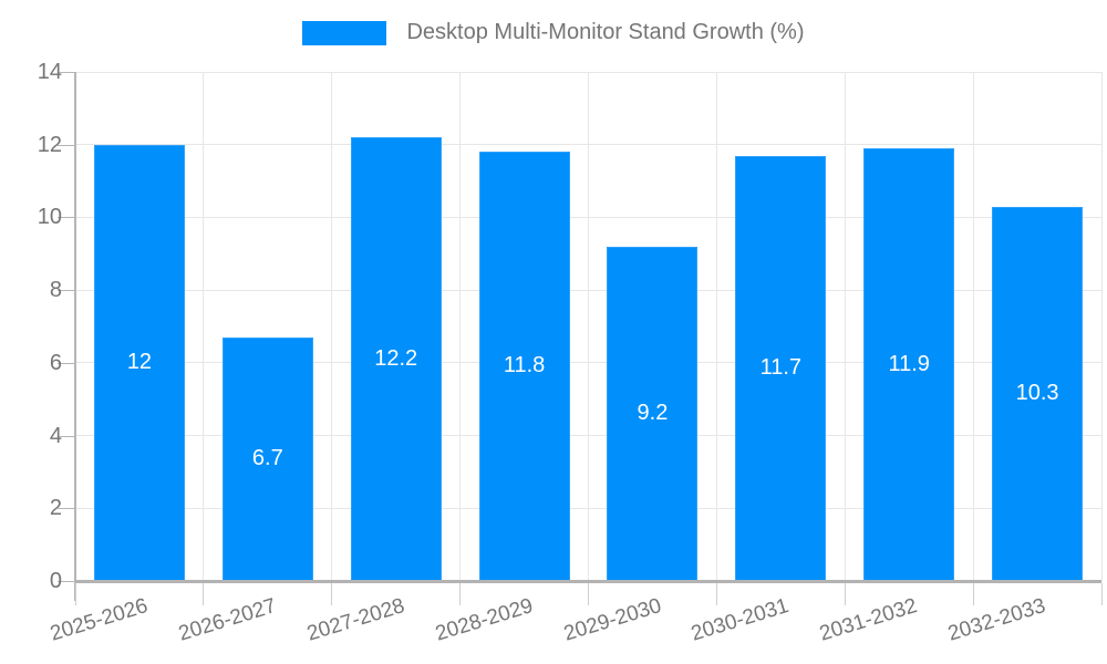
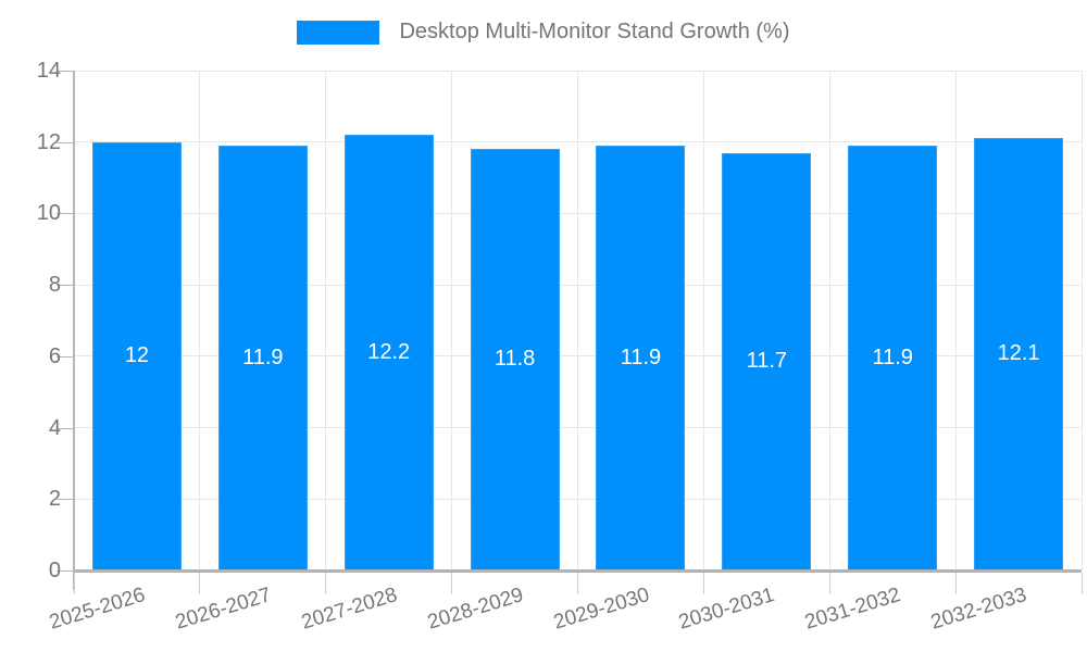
2026-2027: 6.7 -> 11.9
2029-2030: 9.2 -> 11.9
2032-2033: 10.3 -> 12.1
